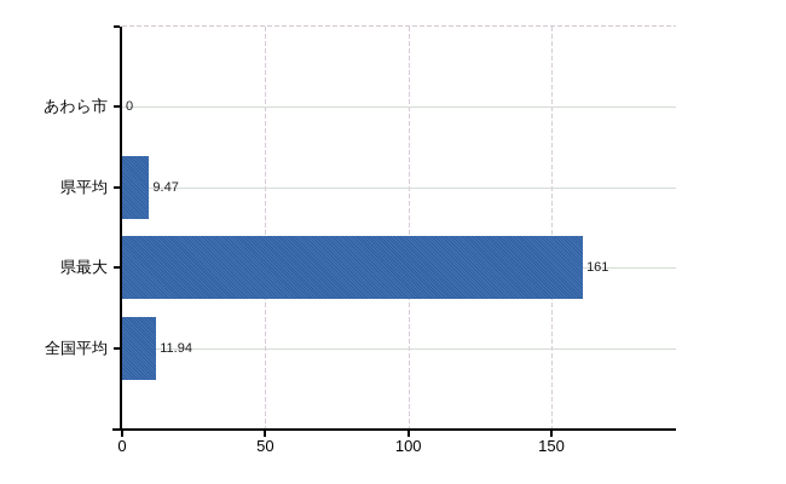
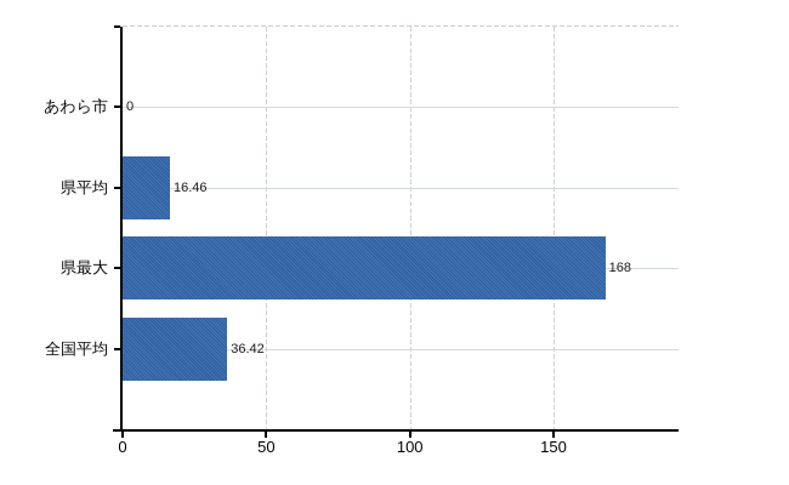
県平均: 9.47 -> 16.46
県最大: 161 -> 168
全国平均: 11.94 -> 36.42
